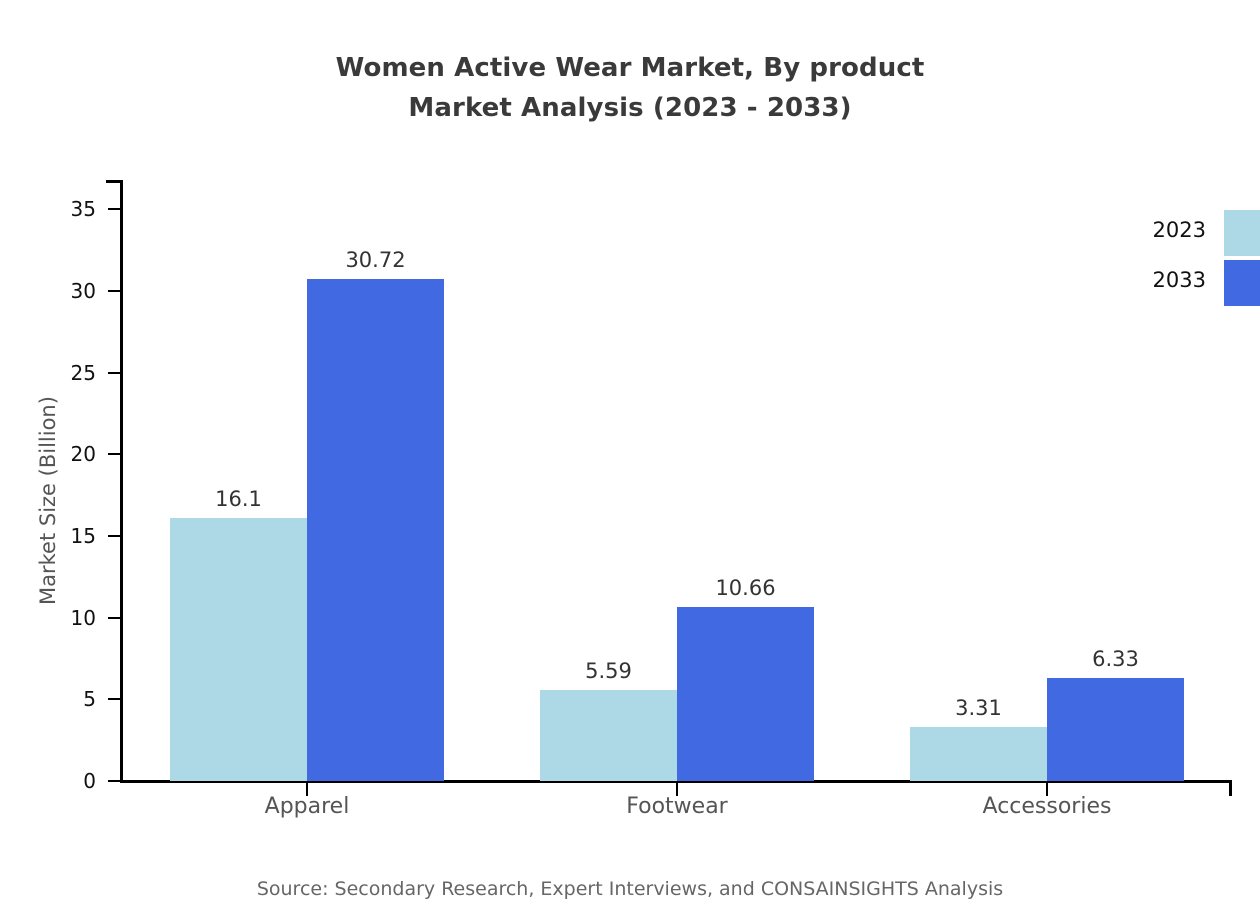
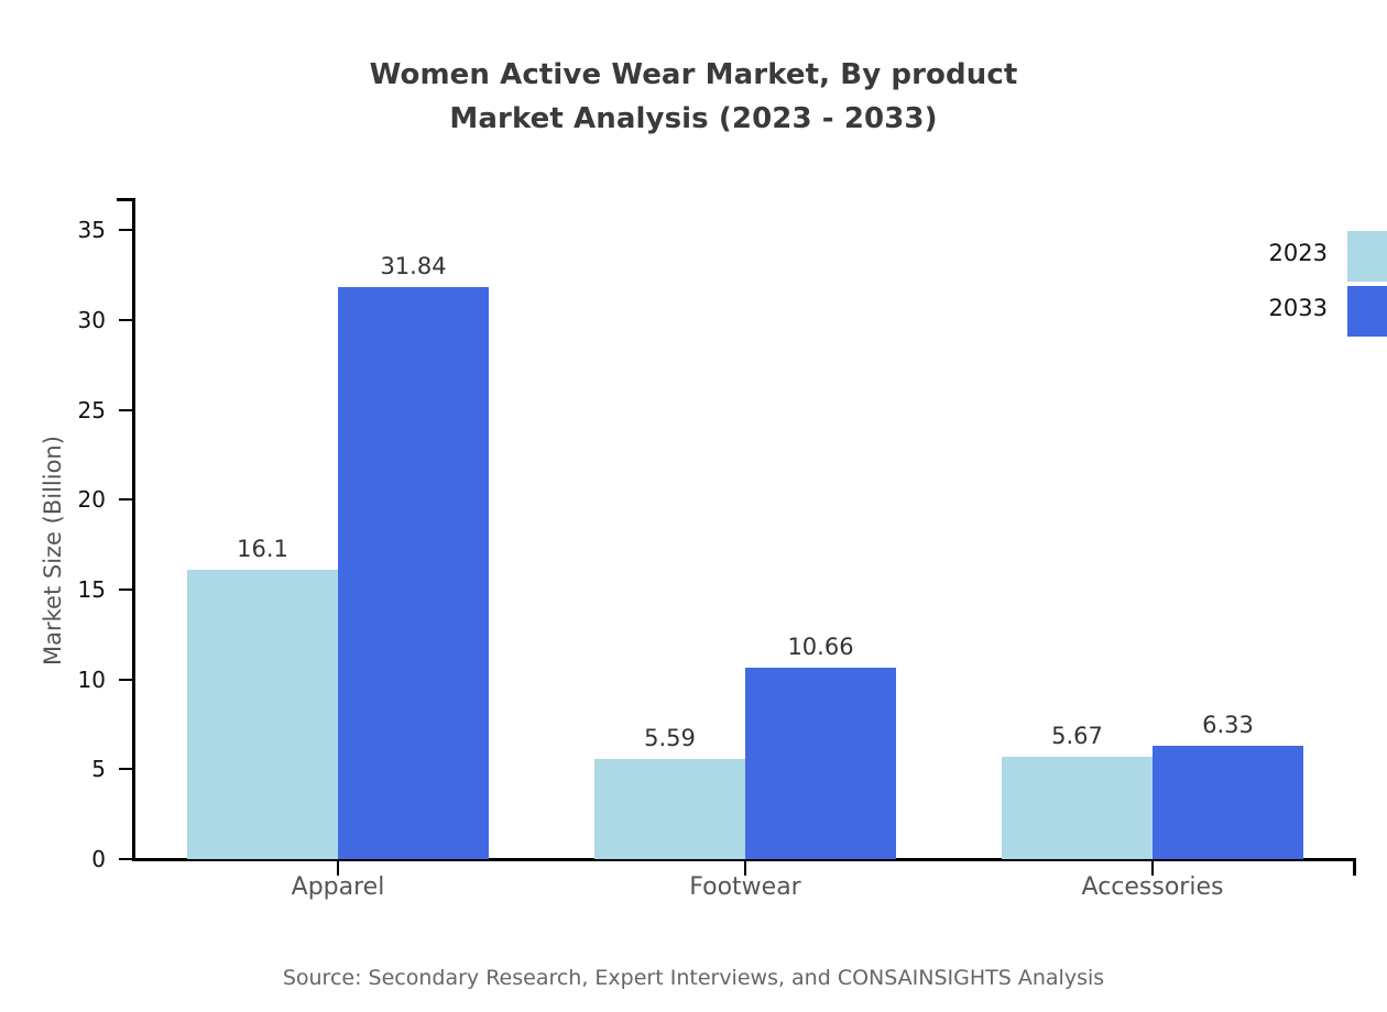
2033/Apparel: 30.72 -> 31.84
2023/Accessories: 3.31 -> 5.67
